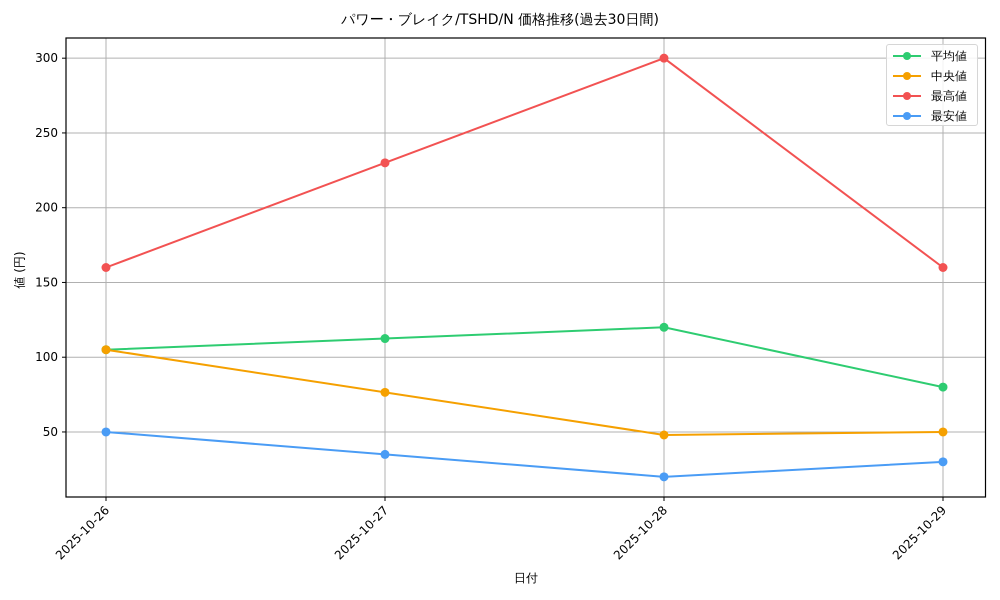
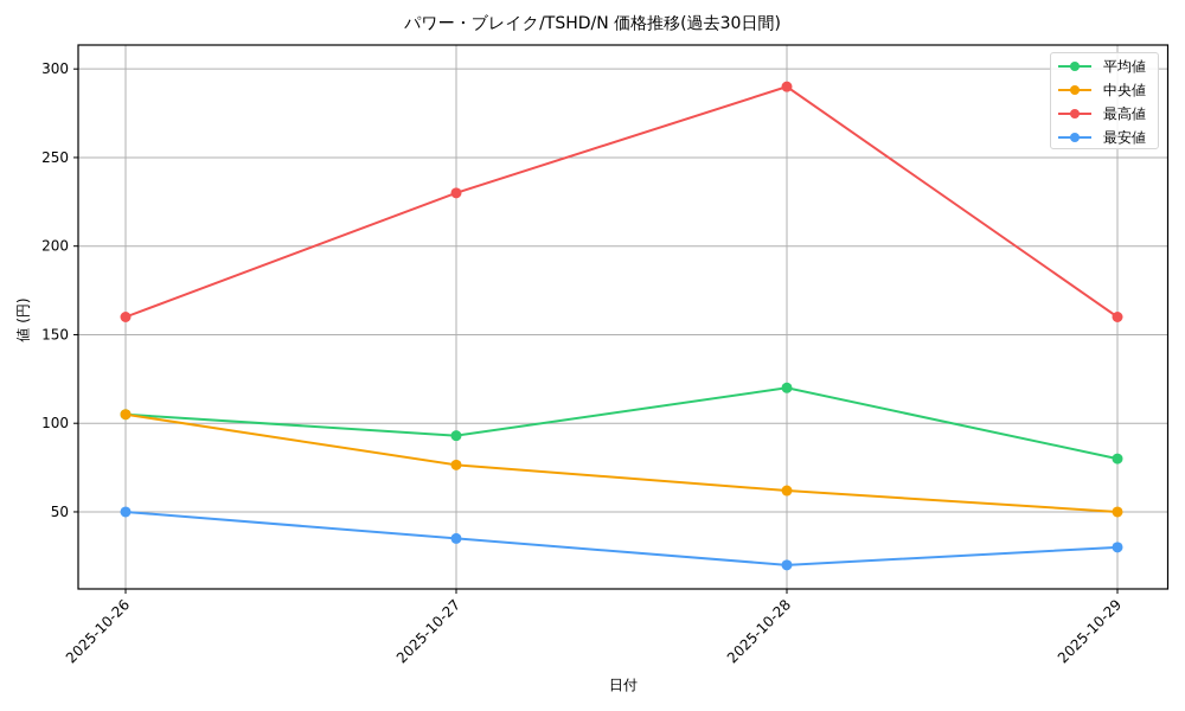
平均値/2025-10-27: 112 -> 93
中央値/2025-10-28: 48 -> 62
最高値/2025-10-28: 300 -> 290
